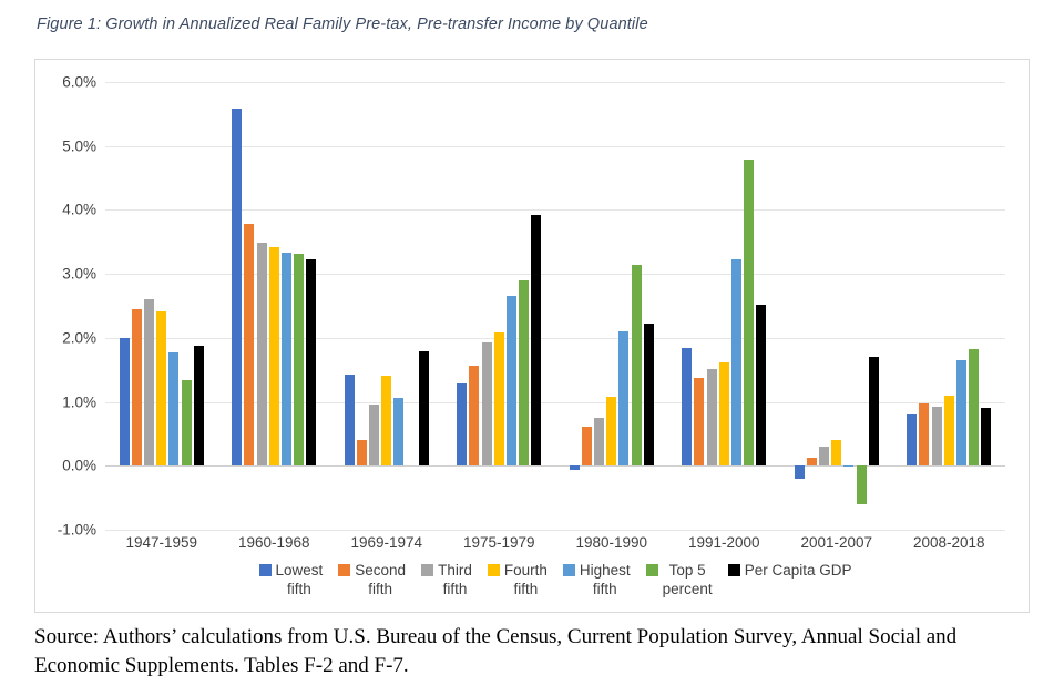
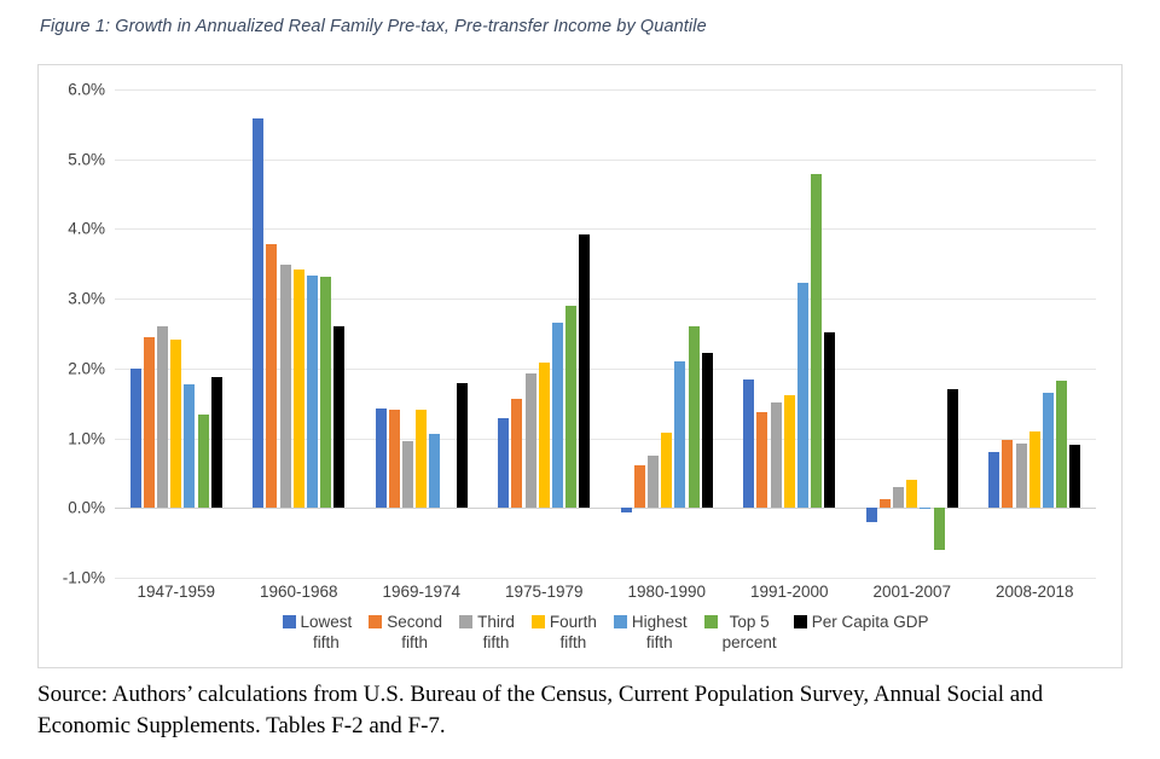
Per Capita GDP/1960-1968: 3.2% -> 2.6%
Second fifth/1969-1974: 0.4% -> 1.4%
Top 5 percent/1980-1990: 3.1% -> 2.6%
